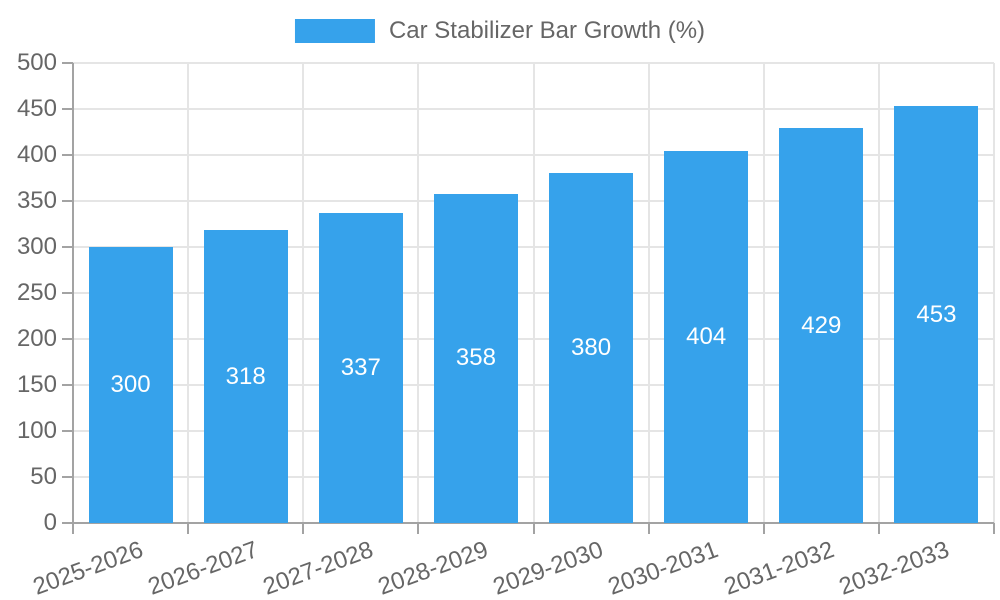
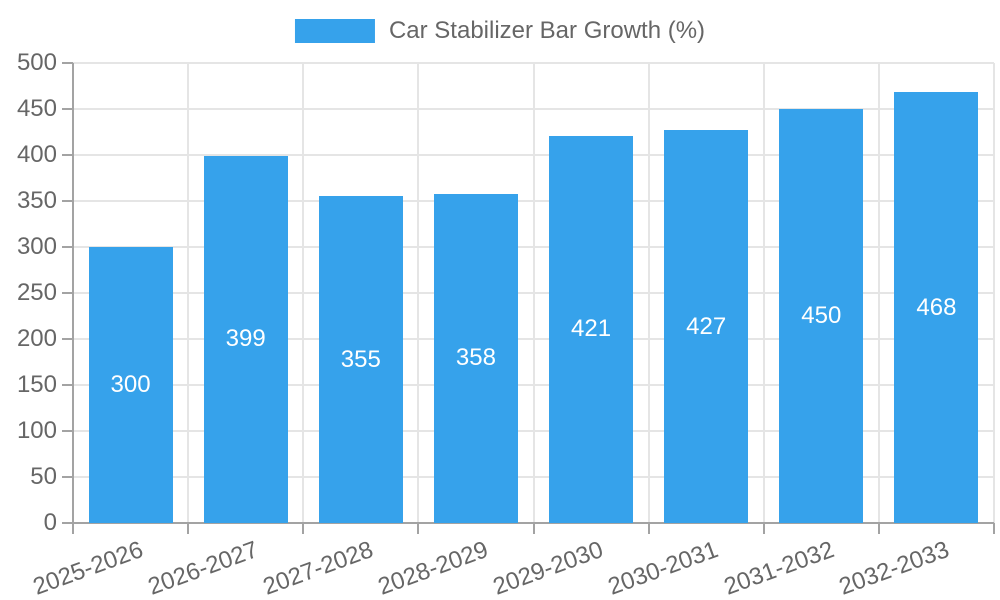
2026-2027: 318 -> 399
2027-2028: 337 -> 355
2029-2030: 380 -> 421
2030-2031: 404 -> 427
2031-2032: 429 -> 450
2032-2033: 453 -> 468
